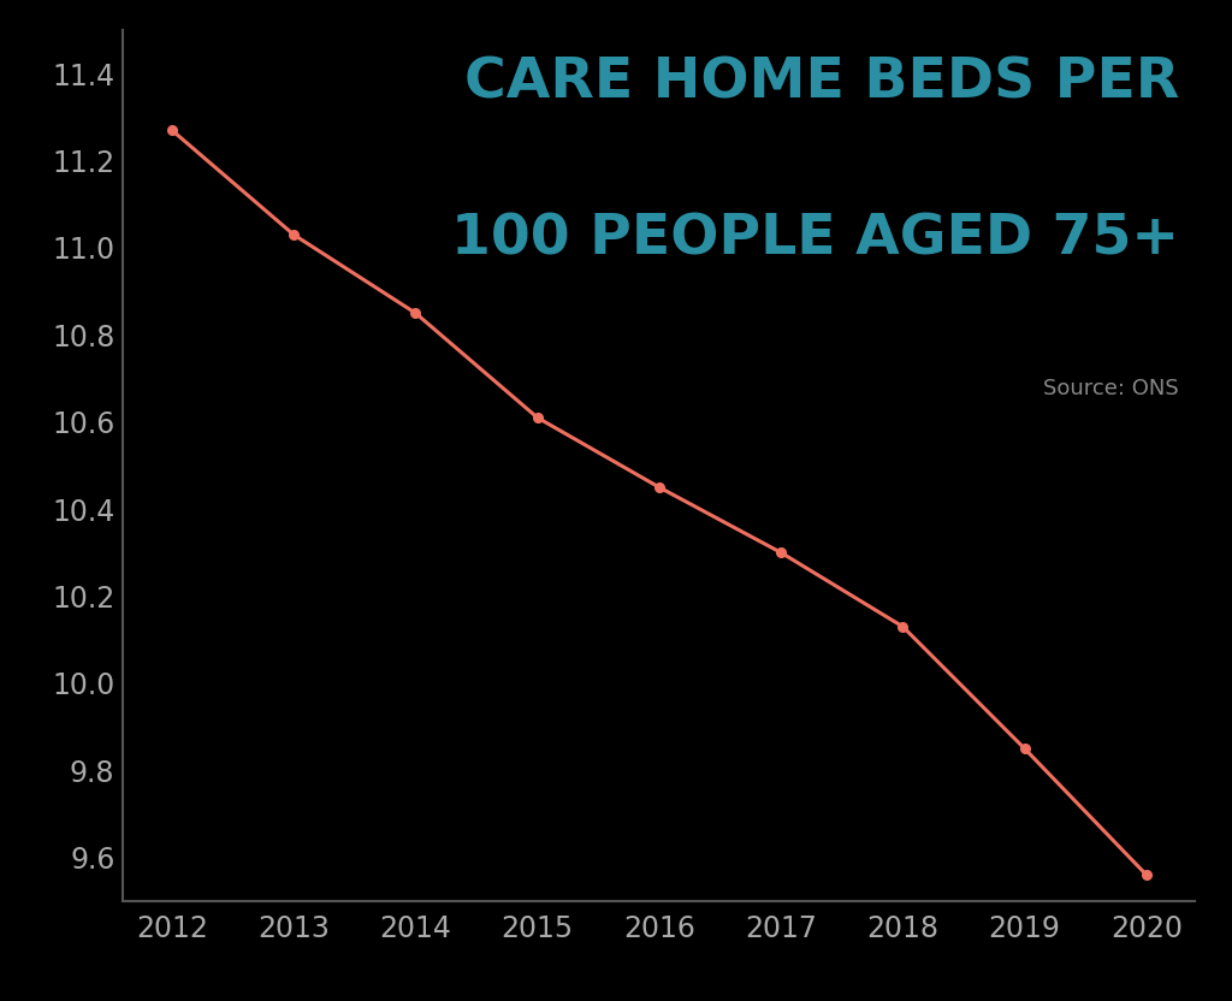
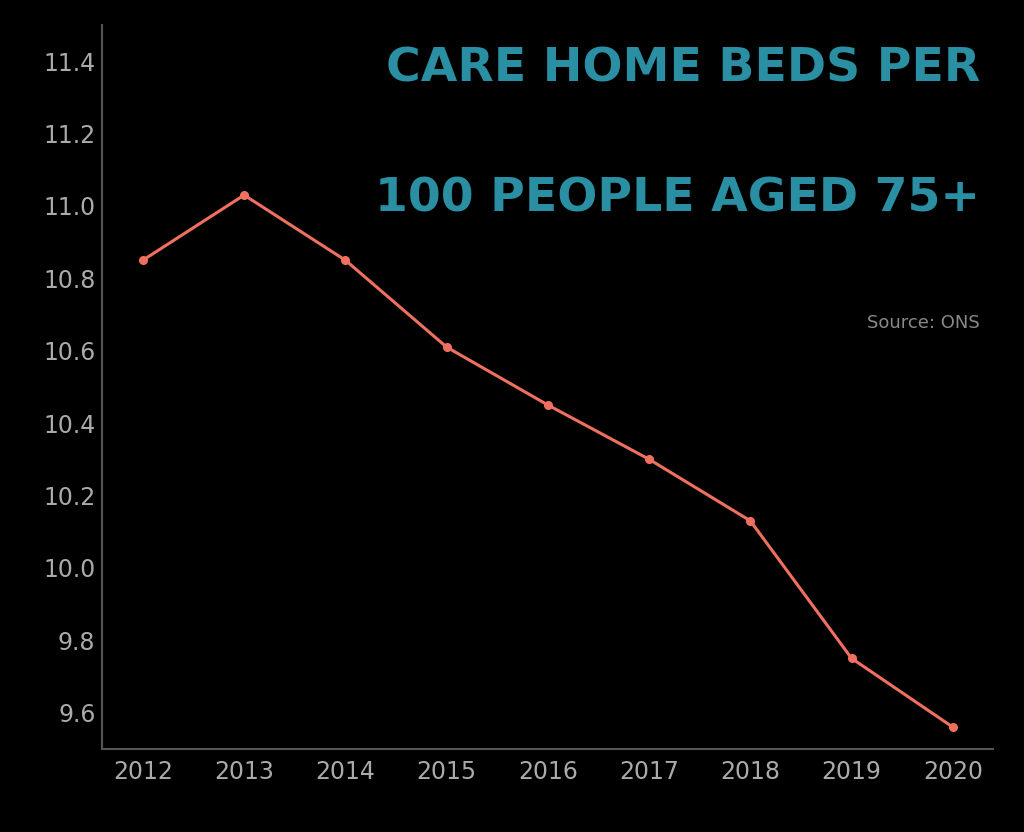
2012: 11.27 -> 10.85
2019: 9.85 -> 9.75
